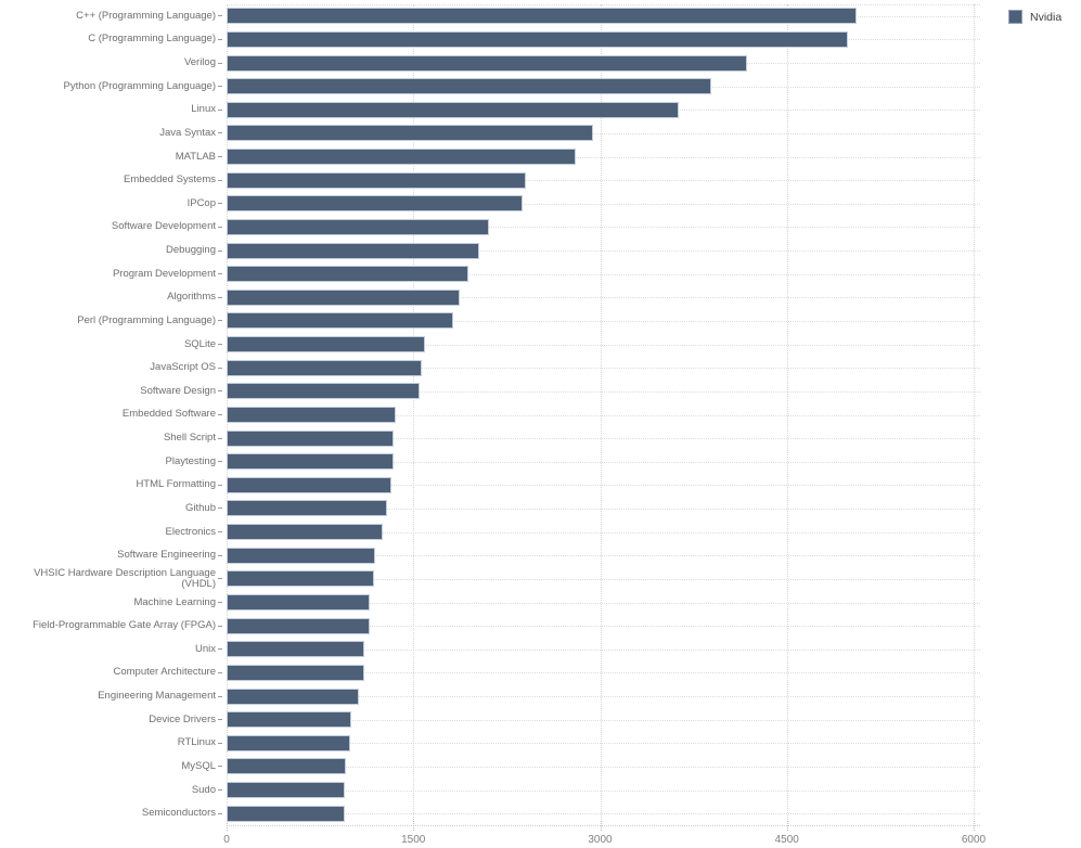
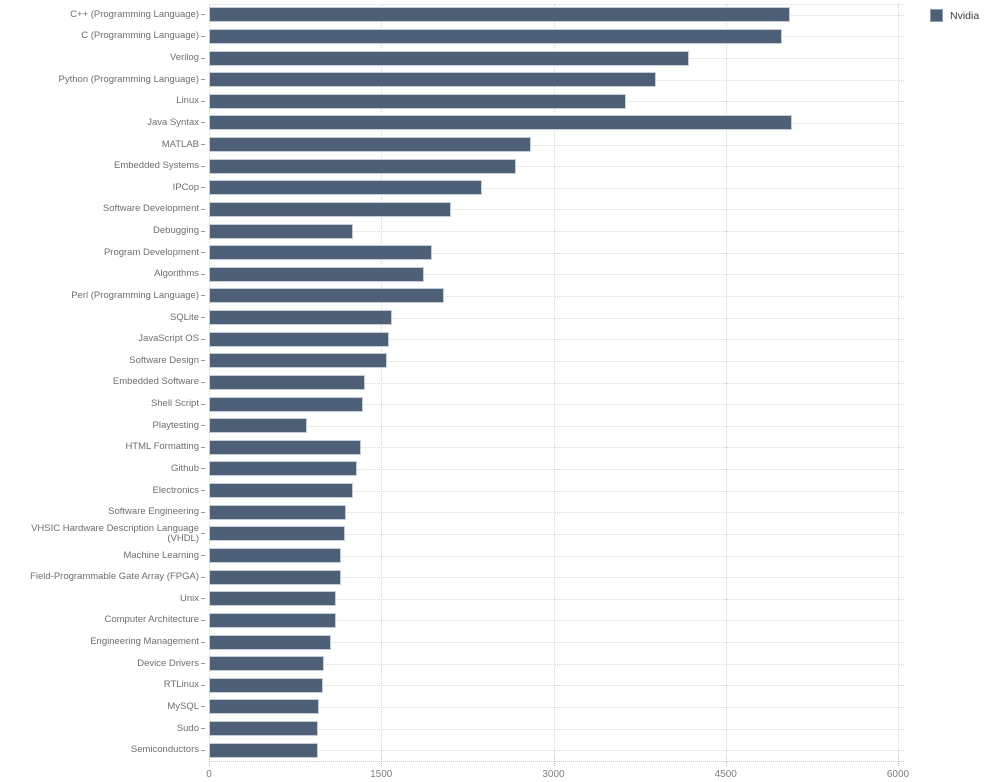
Java Syntax: 2940 -> 5080
Embedded Systems: 2400 -> 2670
Debugging: 2030 -> 1250
Perl (Programming Language): 1820 -> 2050
Playtesting: 1340 -> 850
